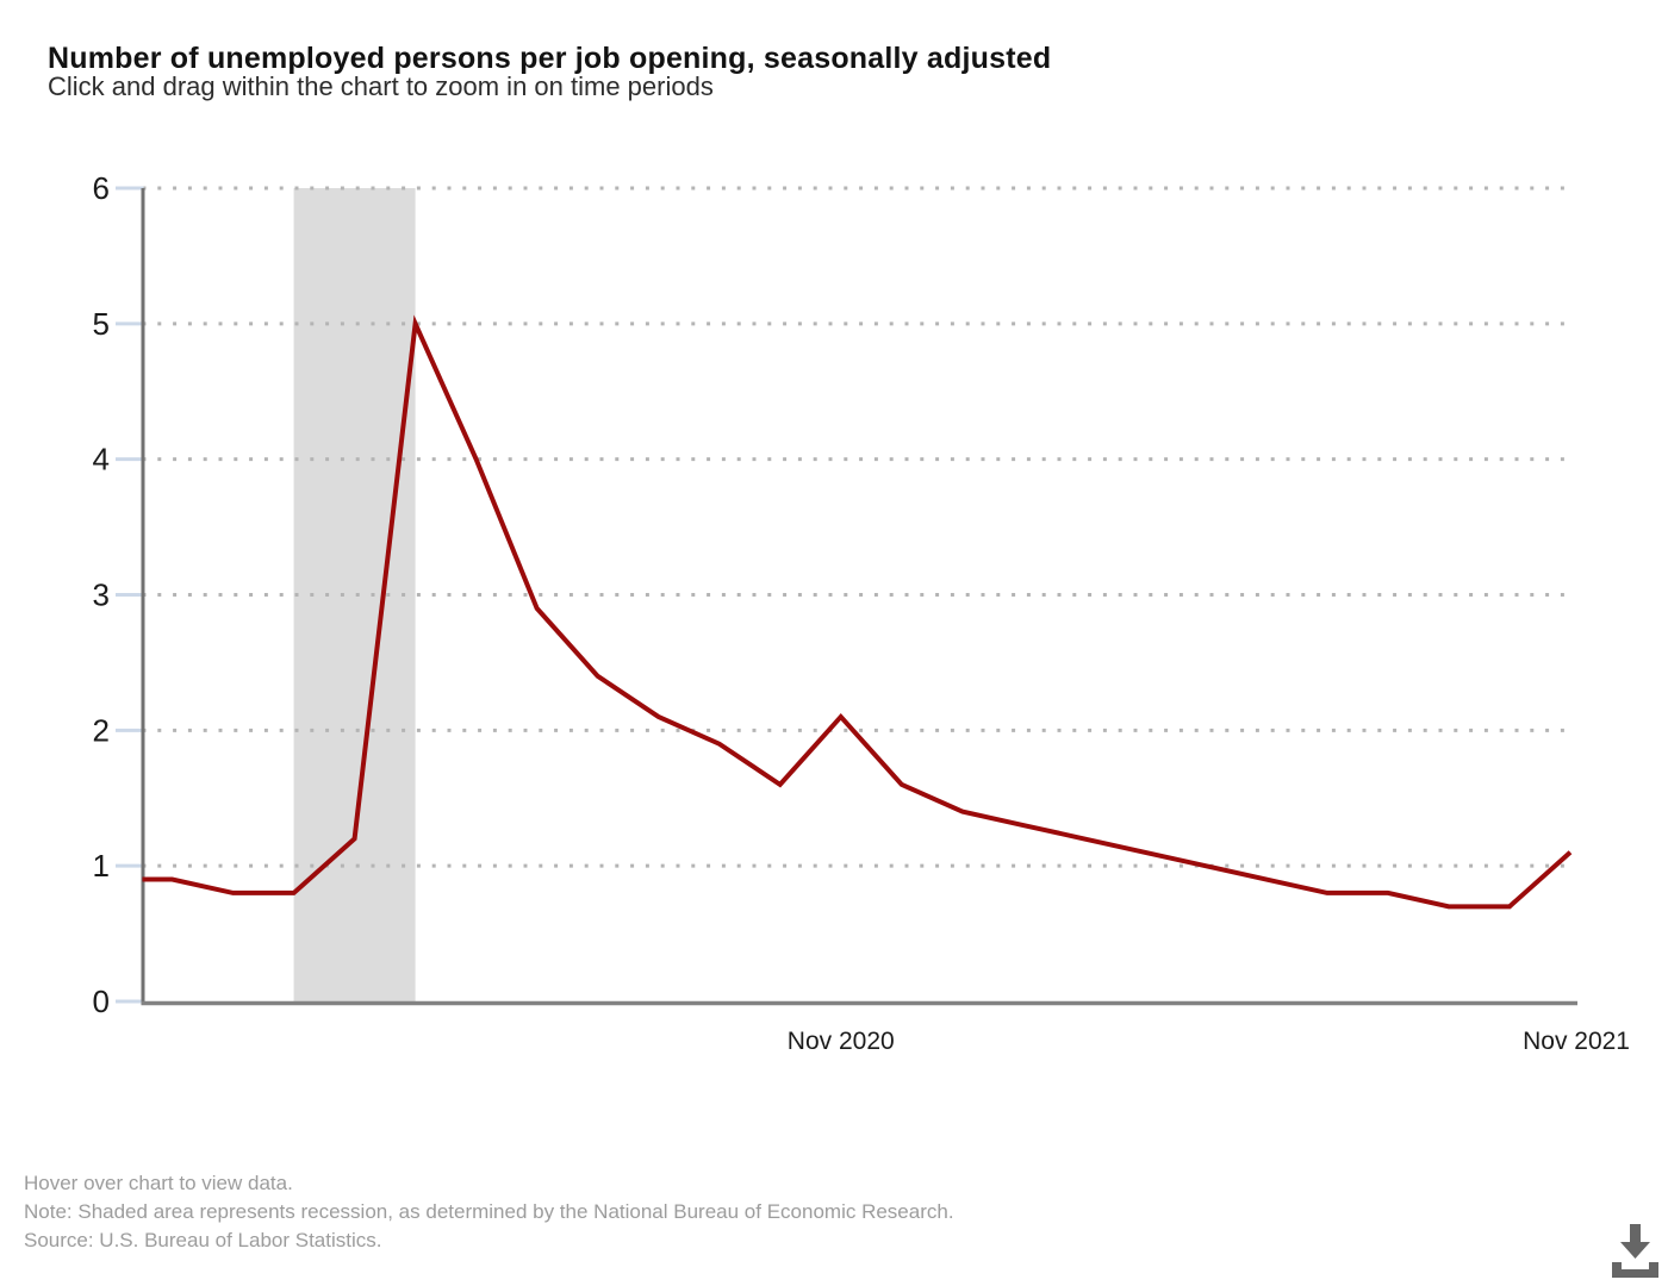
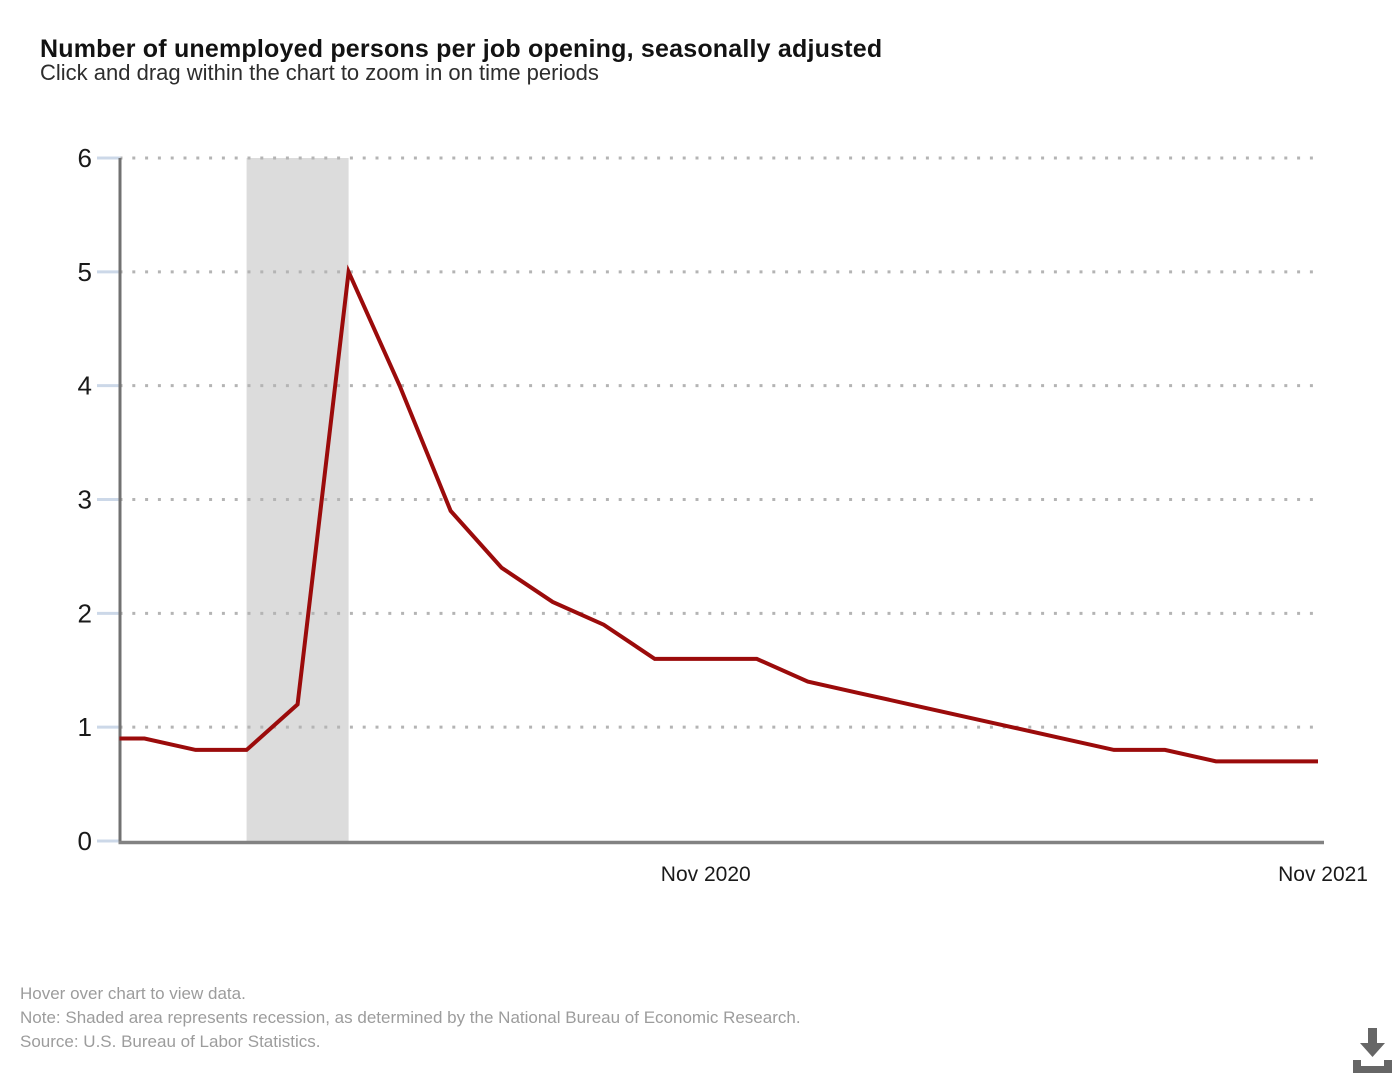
Nov 2020: 2.1 -> 1.6
Nov 2021: 1.1 -> 0.7
